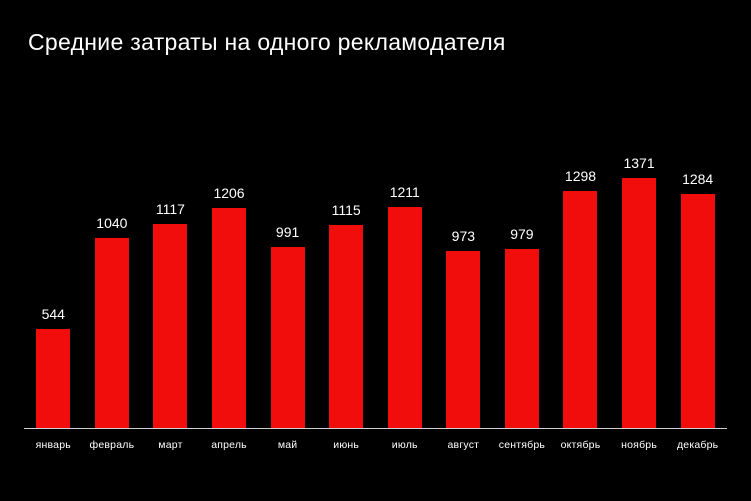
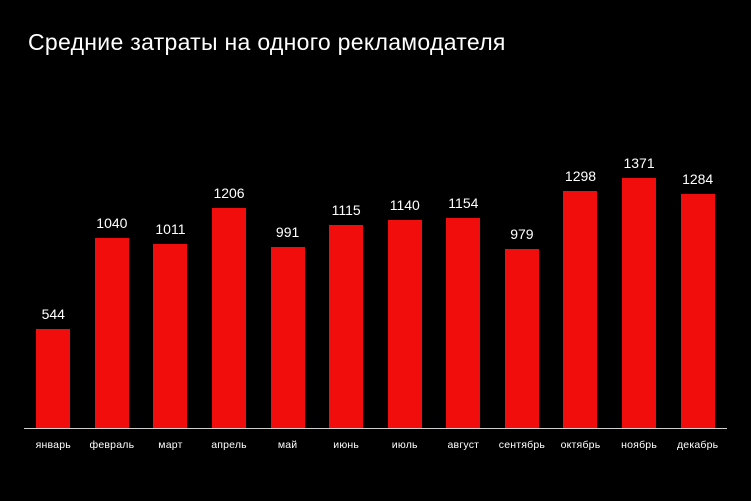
март: 1117 -> 1011
июль: 1211 -> 1140
август: 973 -> 1154
